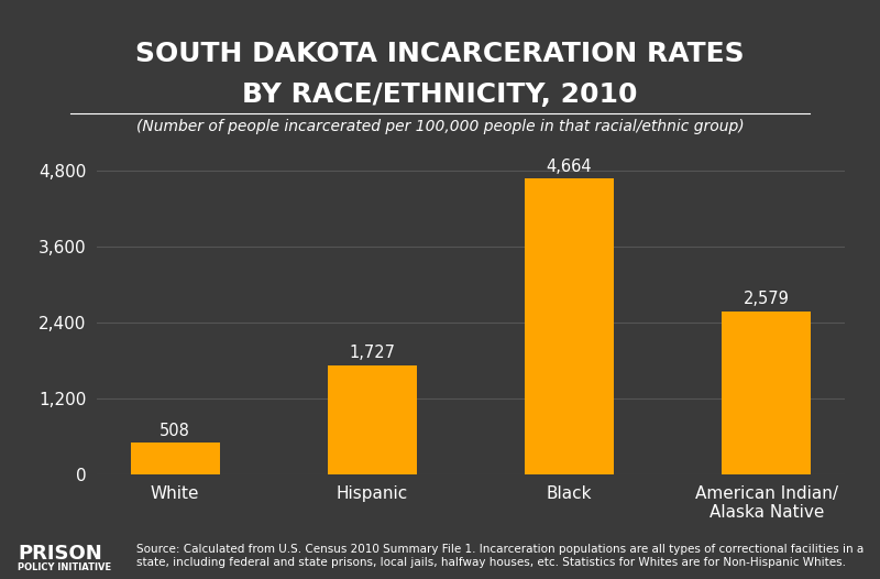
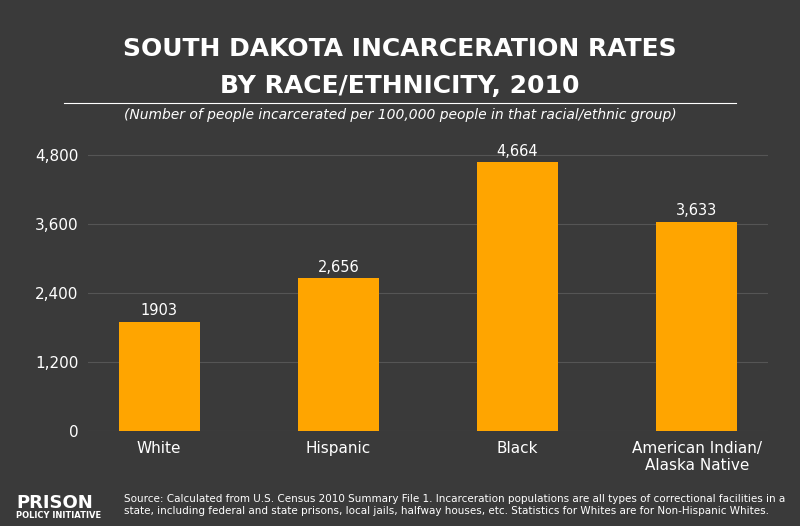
White: 508 -> 1903
Hispanic: 1,727 -> 2,656
American Indian/ Alaska Native: 2,579 -> 3,633
